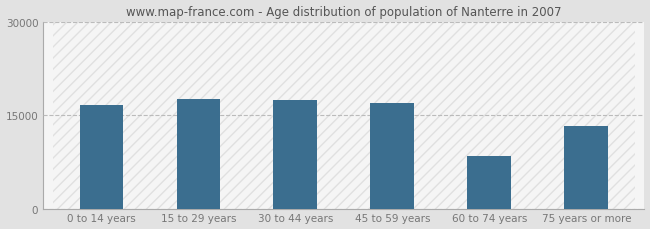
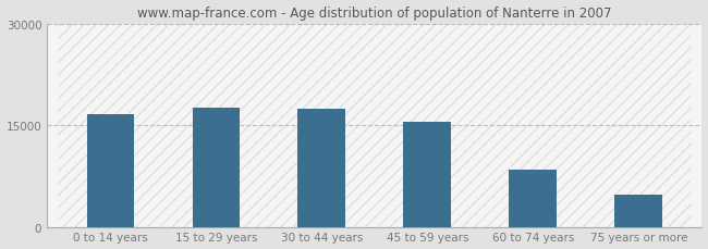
45 to 59 years: 17000 -> 15500
75 years or more: 13200 -> 4700
